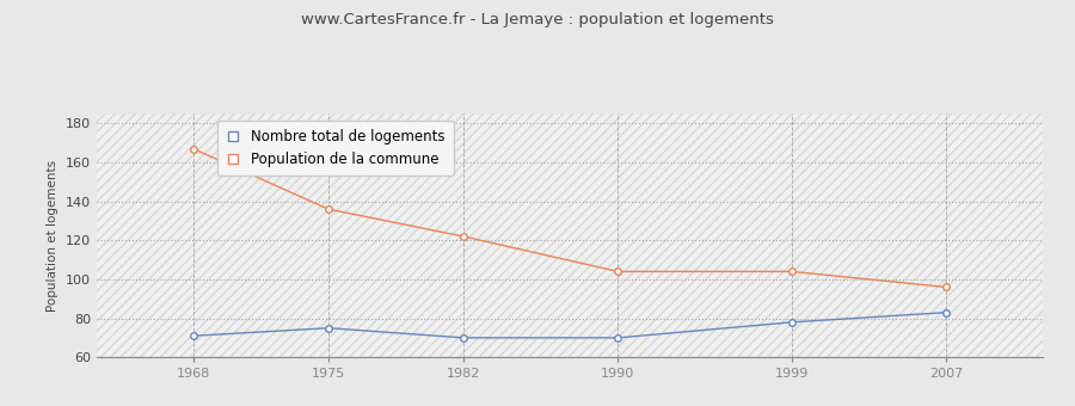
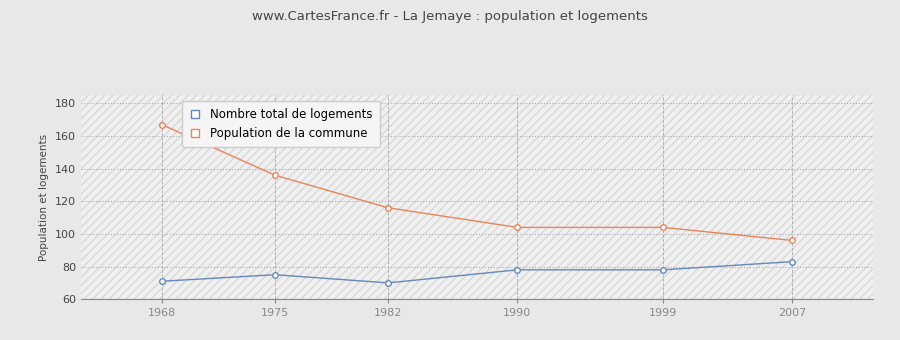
Population de la commune/1982: 122 -> 116
Nombre total de logements/1990: 70 -> 78
